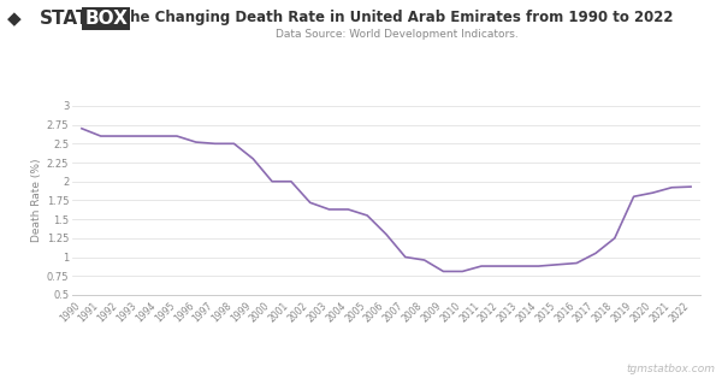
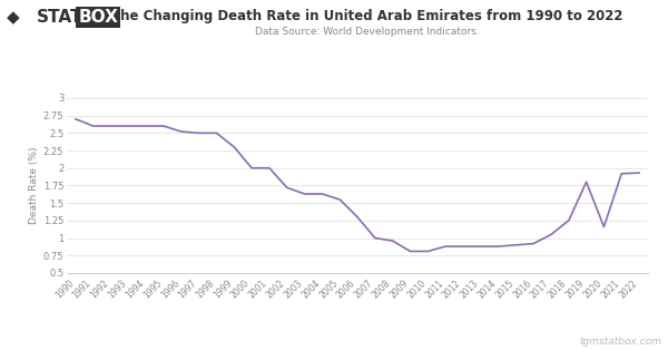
2020: 1.85 -> 1.16
